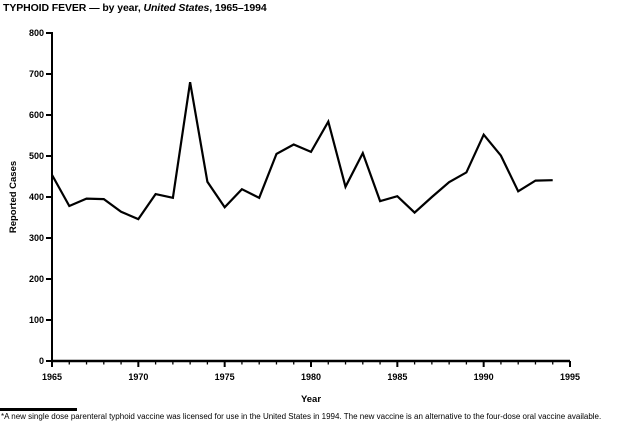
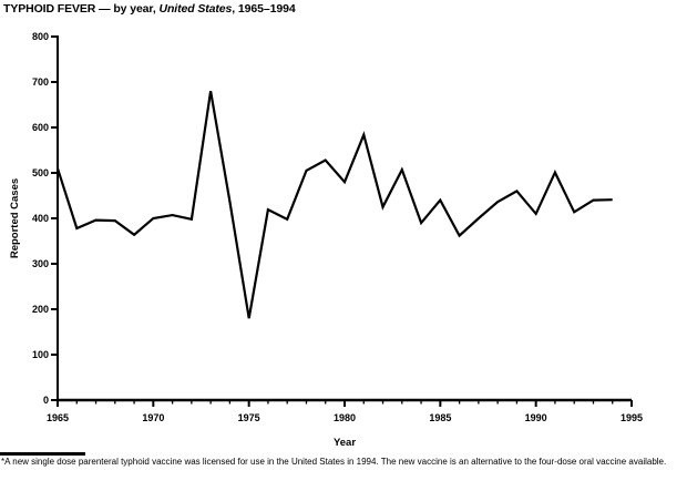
1965: 450 -> 510
1970: 350 -> 400
1975: 380 -> 180
1980: 510 -> 480
1985: 400 -> 440
1990: 550 -> 410
